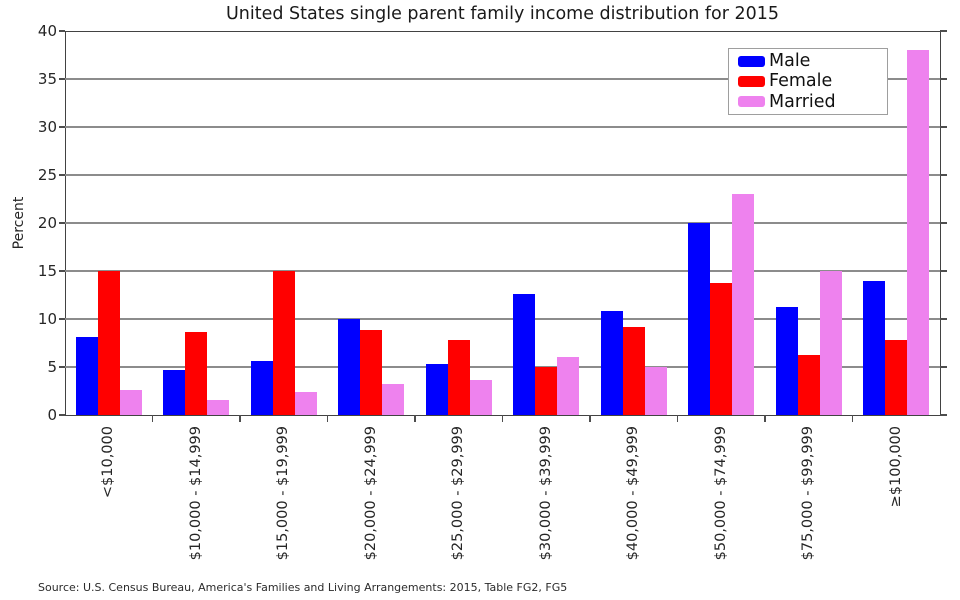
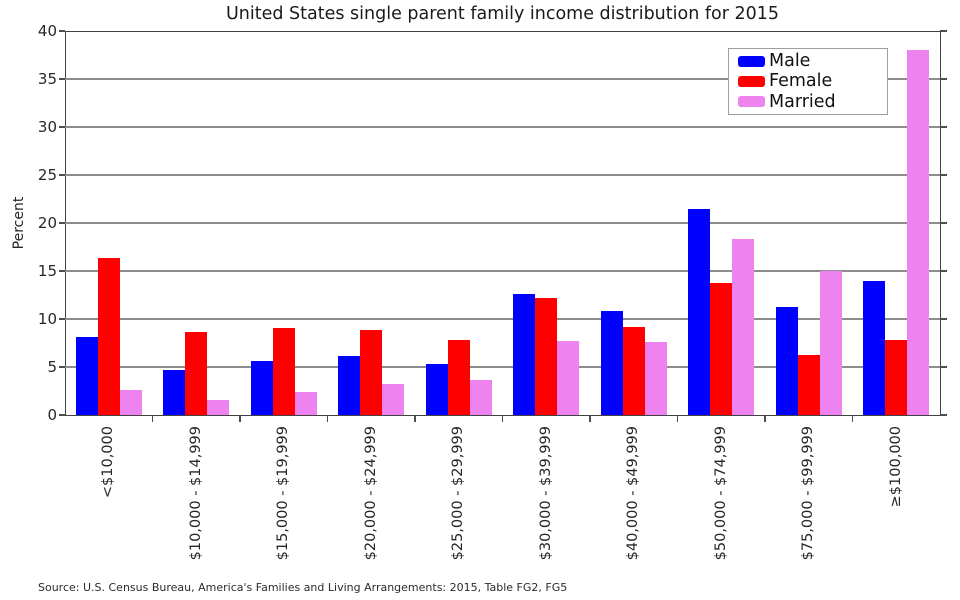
Female/<$10,000: 15 -> 16
Female/$15,000 - $19,999: 15 -> 9
Male/$20,000 - $24,999: 10 -> 6
Female/$30,000 - $39,999: 5 -> 12
Married/$30,000 - $39,999: 6 -> 8
Married/$40,000 - $49,999: 5 -> 8
Male/$50,000 - $74,999: 20 -> 22
Married/$50,000 - $74,999: 23 -> 18
